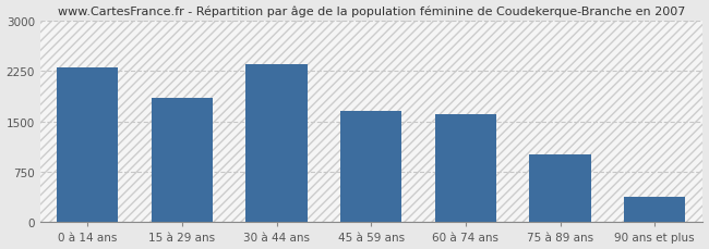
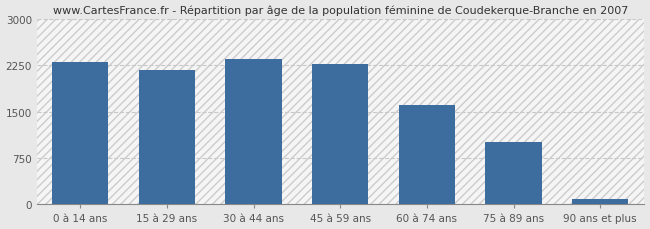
15 à 29 ans: 1840 -> 2180
45 à 59 ans: 1660 -> 2270
90 ans et plus: 380 -> 90
